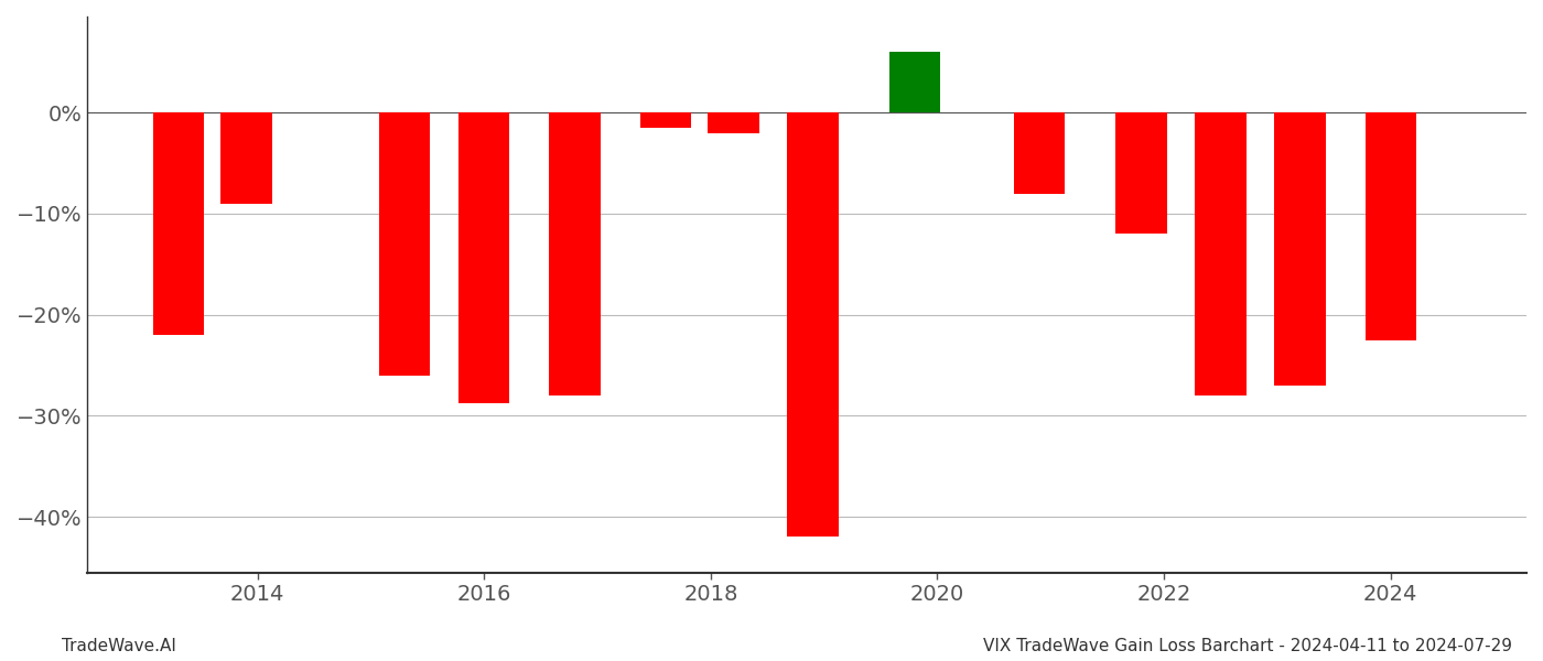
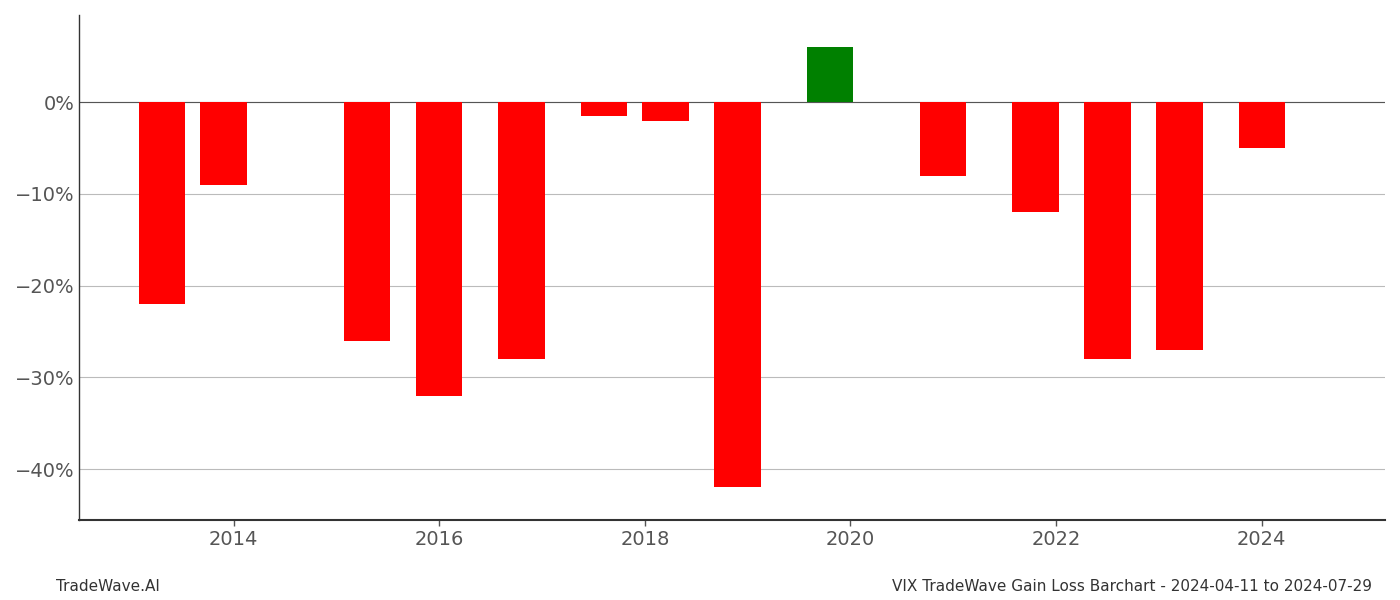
2016: -28.8% -> -32.0%
2024: -22.6% -> -5.0%
